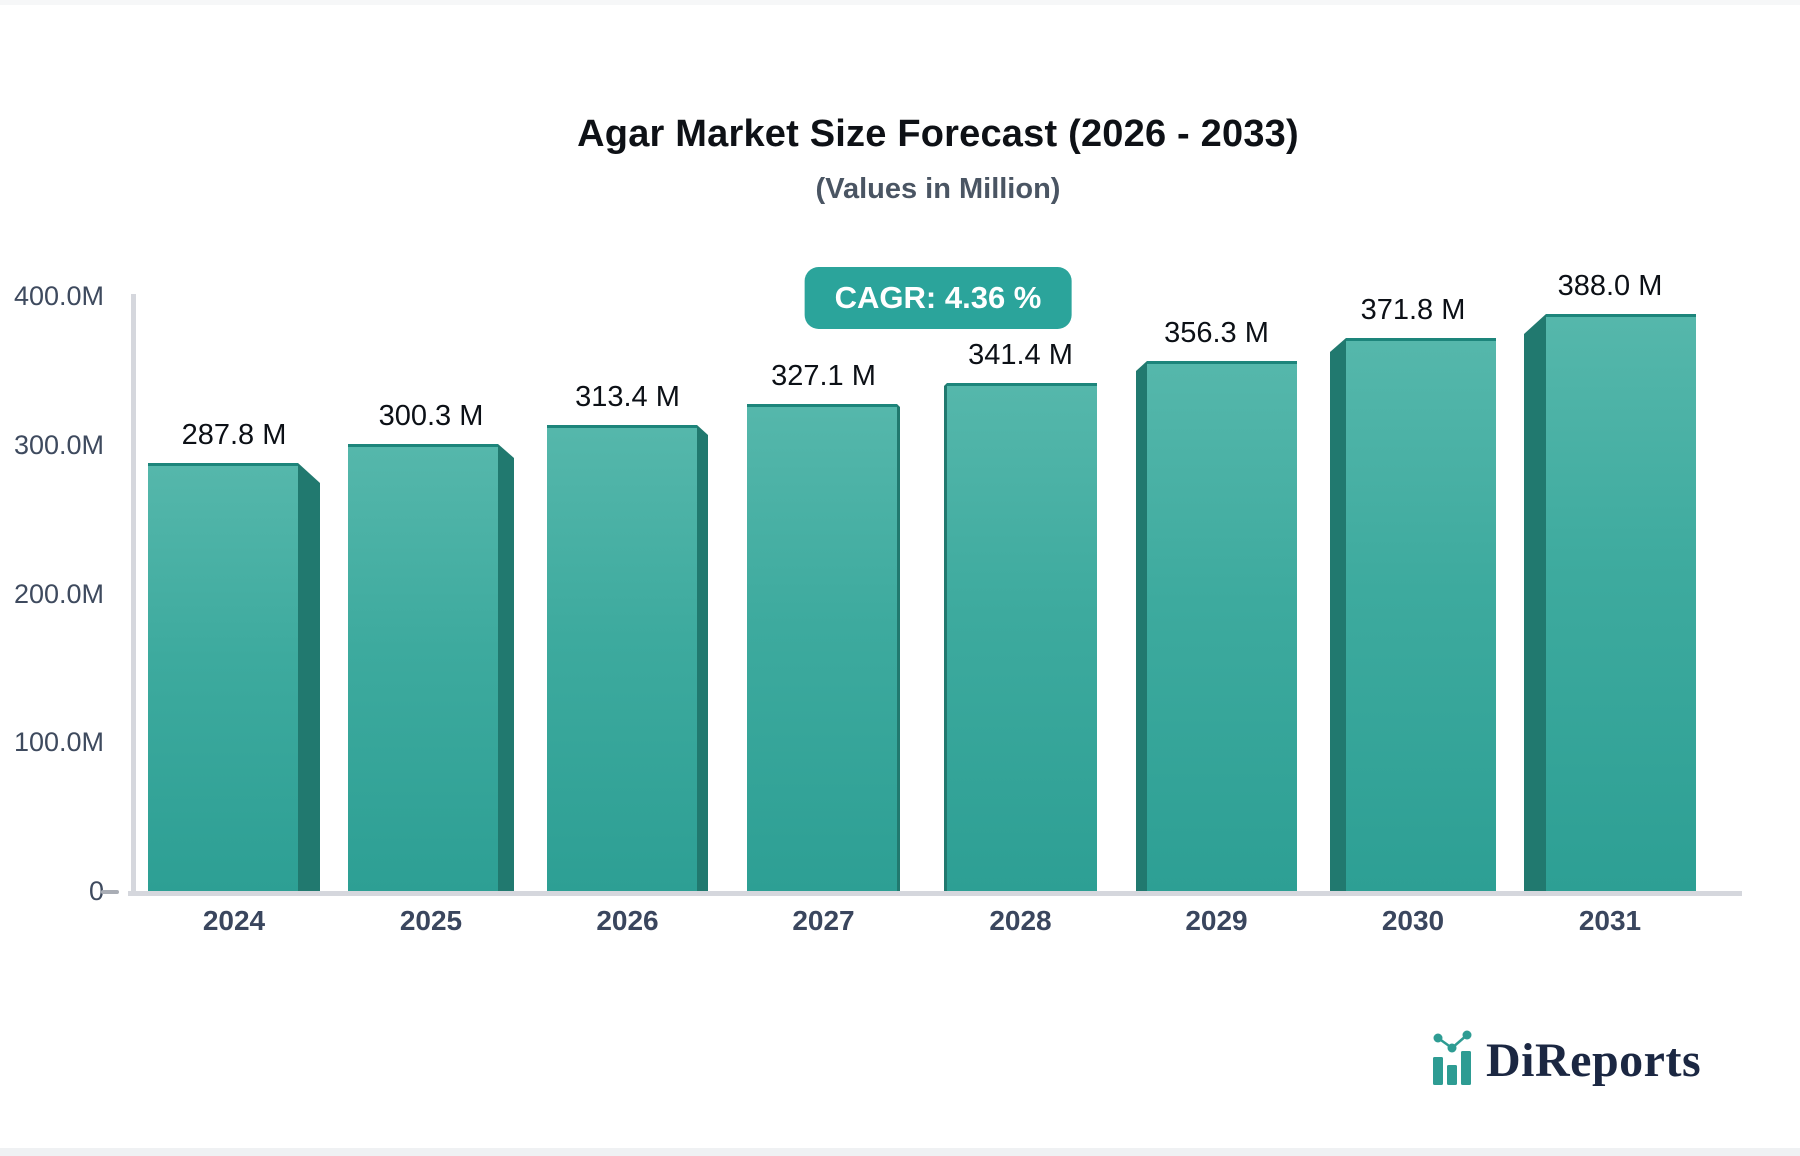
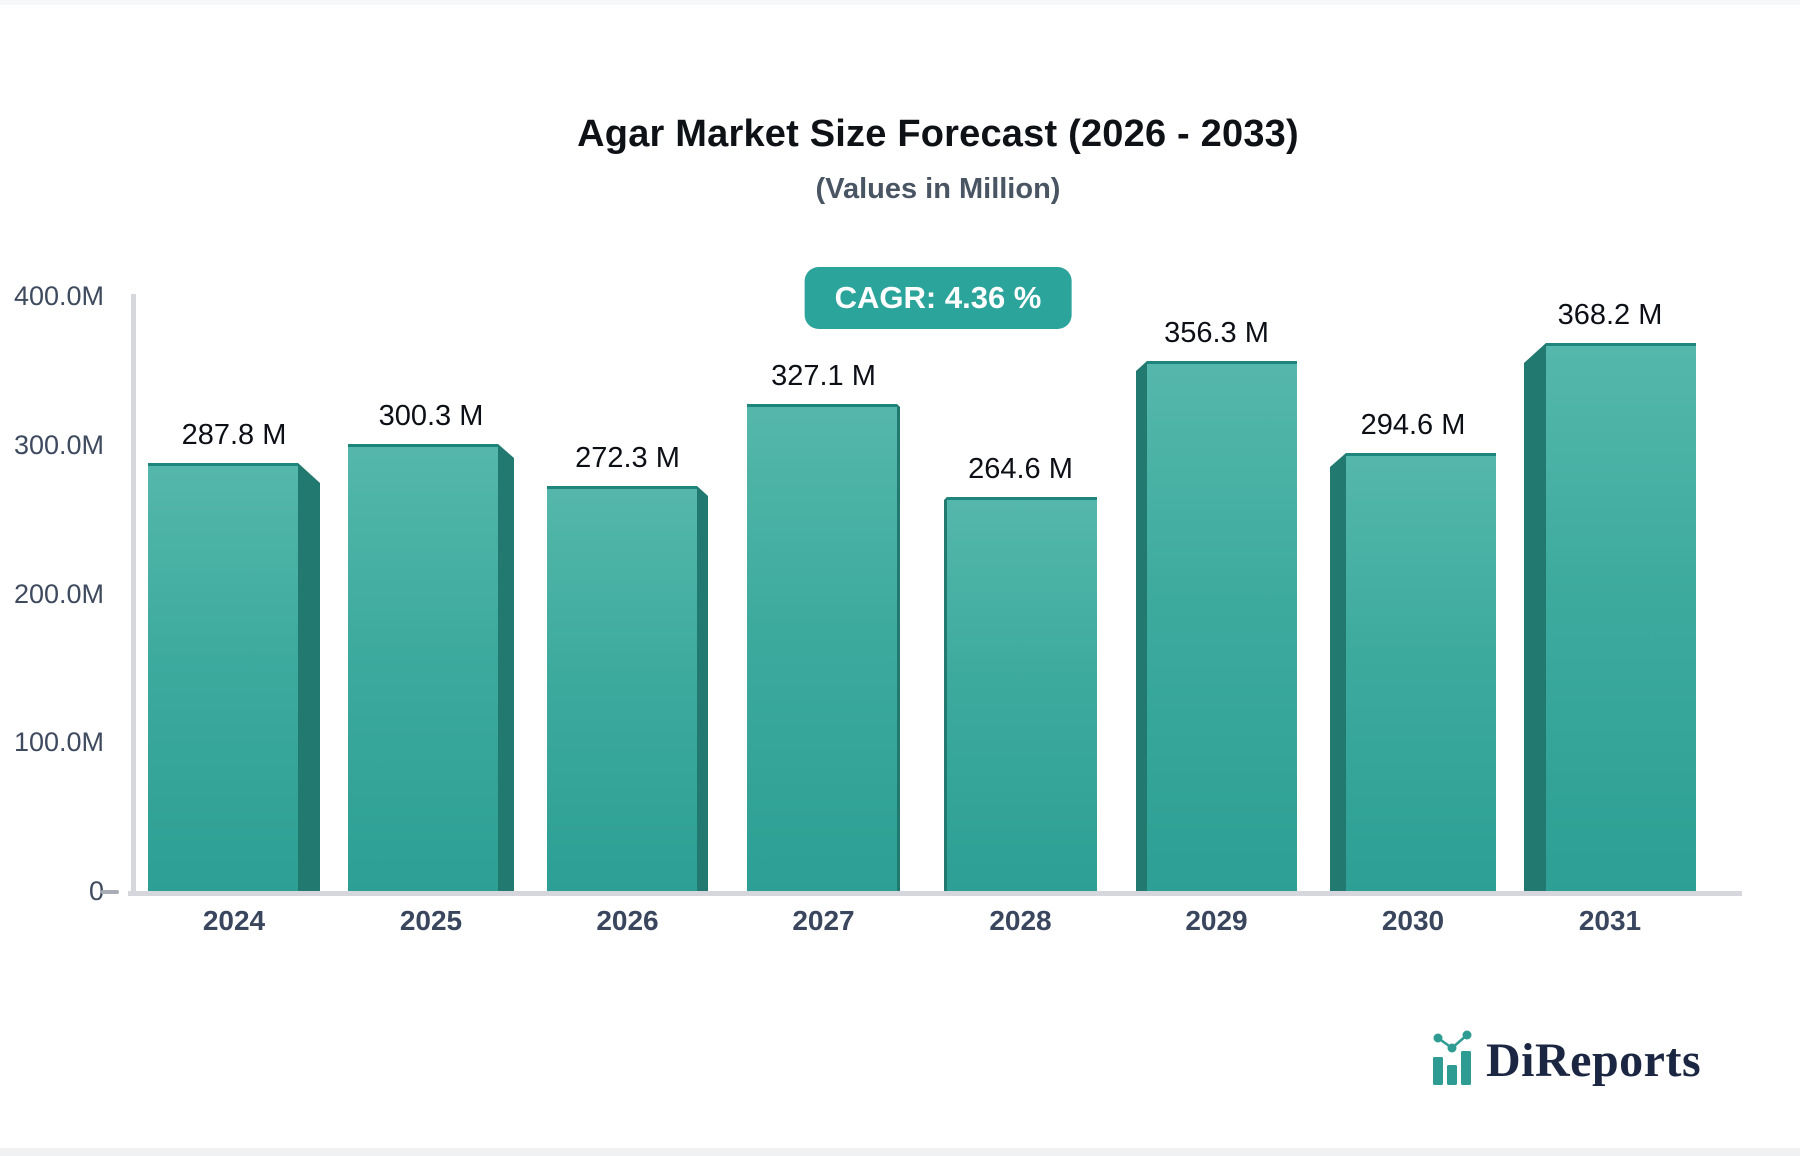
2026: 313.4 -> 272.3
2028: 341.4 -> 264.6
2030: 371.8 -> 294.6
2031: 388.0 -> 368.2
